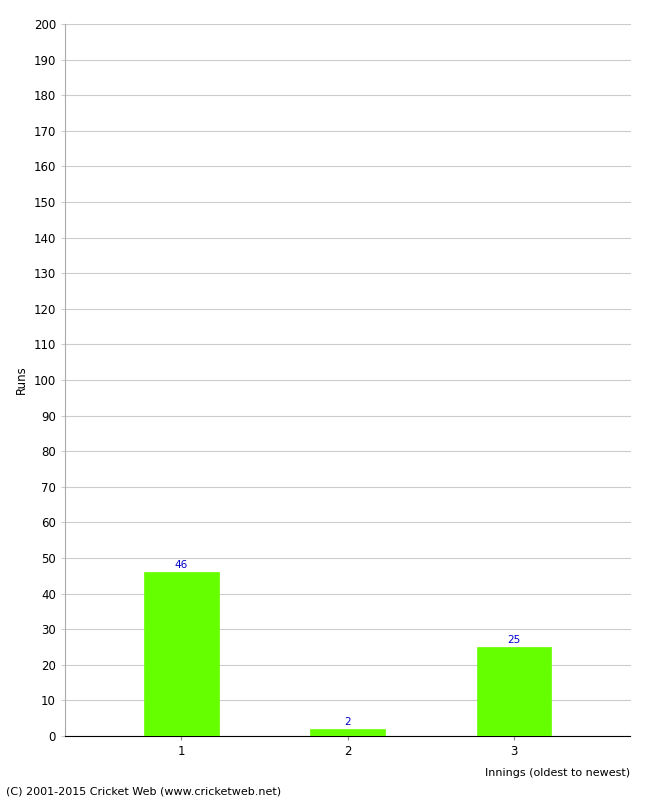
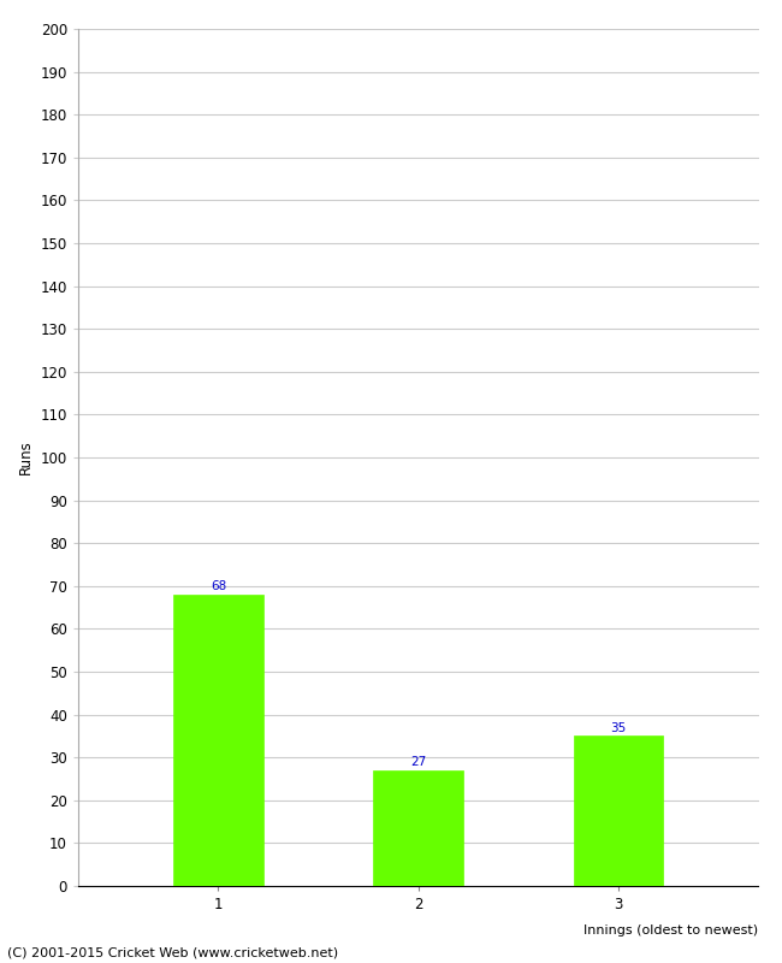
1: 46 -> 68
2: 2 -> 27
3: 25 -> 35
